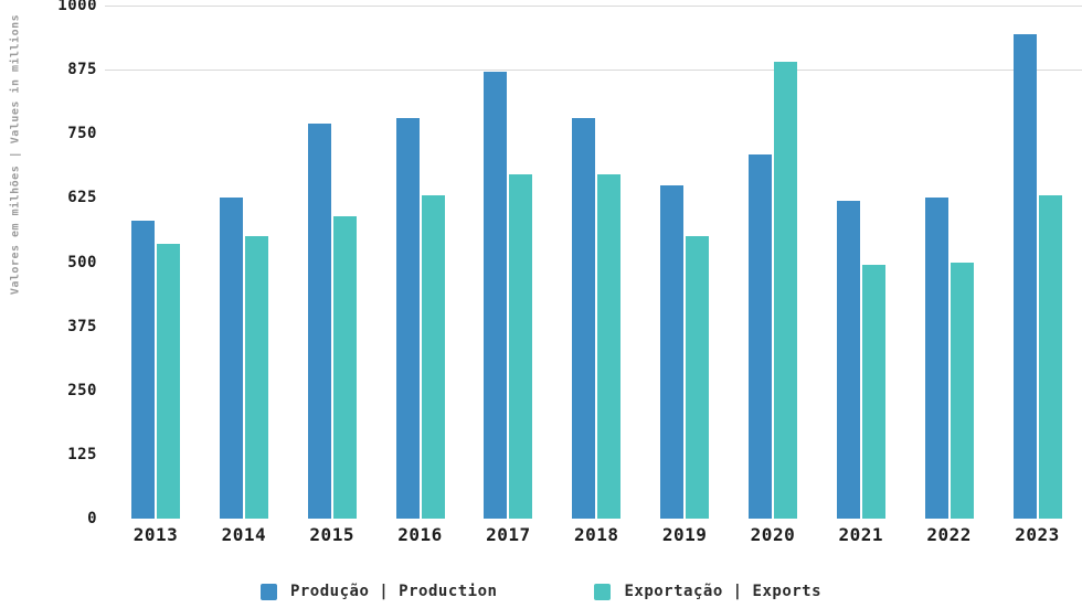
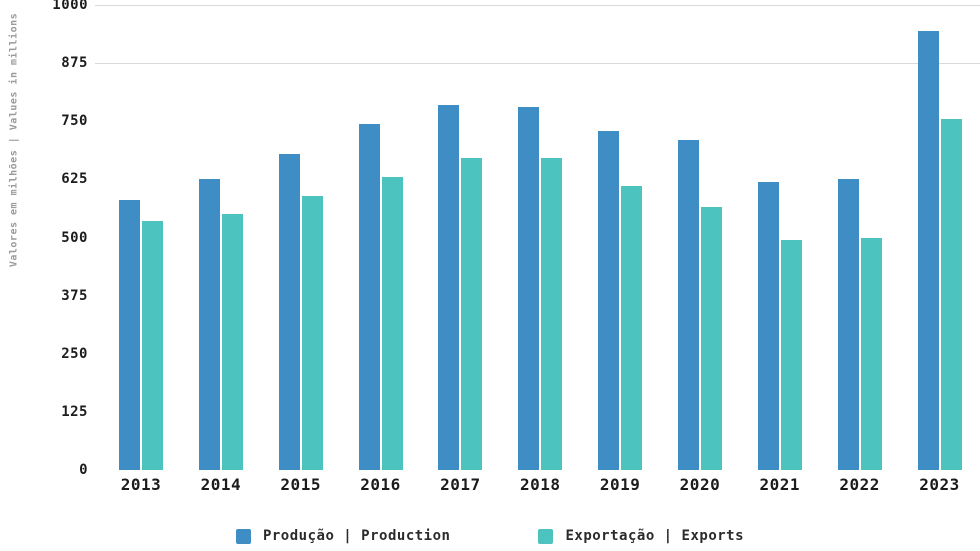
Produção | Production/2015: 770 -> 680
Produção | Production/2016: 780 -> 740
Produção | Production/2017: 870 -> 780
Produção | Production/2019: 650 -> 730
Exportação | Exports/2019: 550 -> 610
Exportação | Exports/2020: 890 -> 560
Exportação | Exports/2023: 630 -> 760
